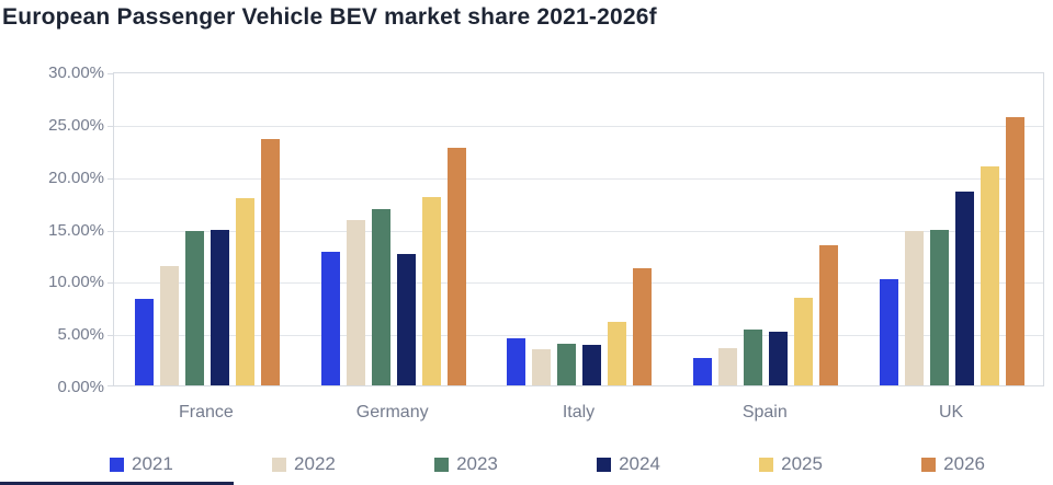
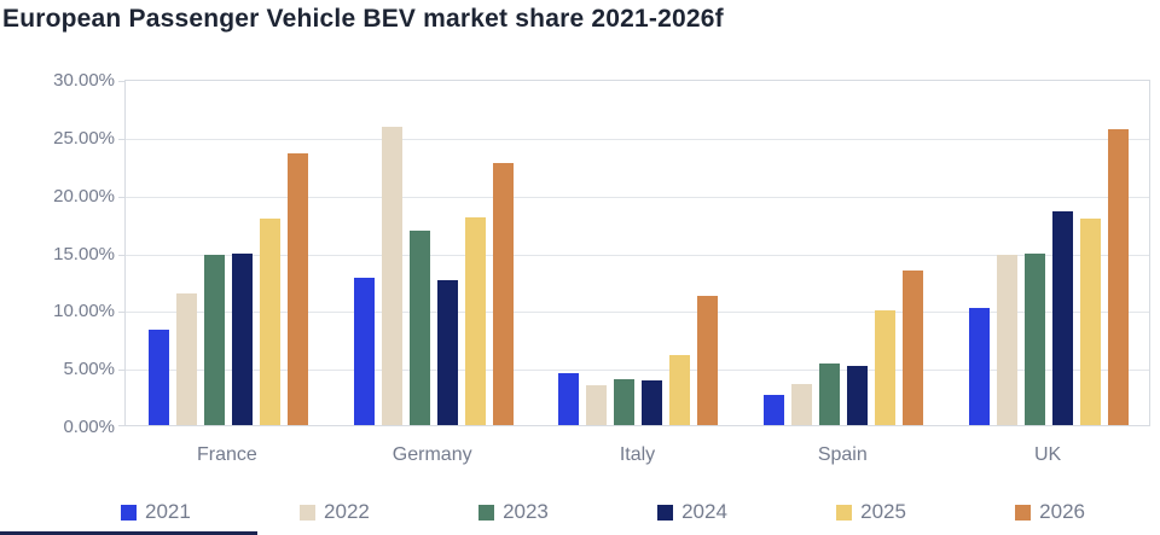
2022/Germany: 16% -> 26%
2025/Spain: 8% -> 10%
2025/UK: 21% -> 18%
